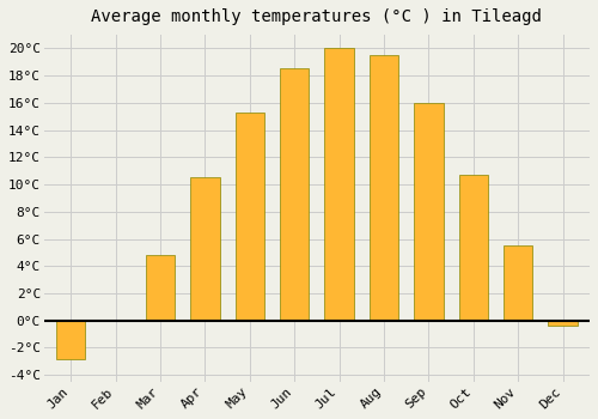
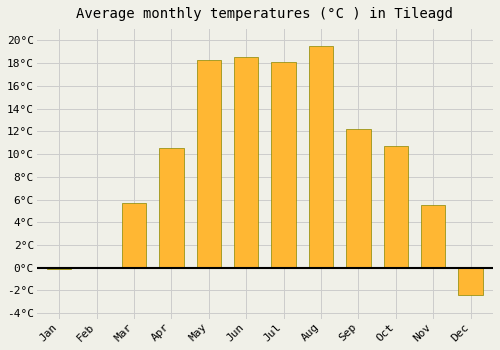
Jan: -2.8°C -> -0.1°C
Mar: 4.8°C -> 5.7°C
May: 15.3°C -> 18.3°C
Jul: 20.0°C -> 18.1°C
Sep: 16.0°C -> 12.2°C
Dec: -0.4°C -> -2.4°C
